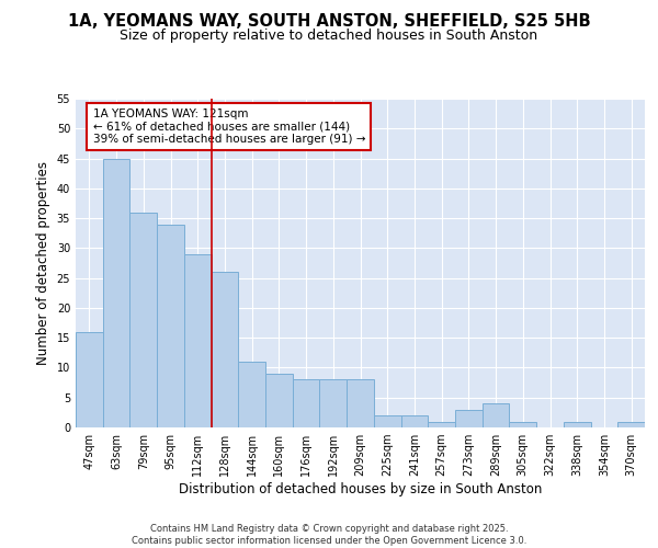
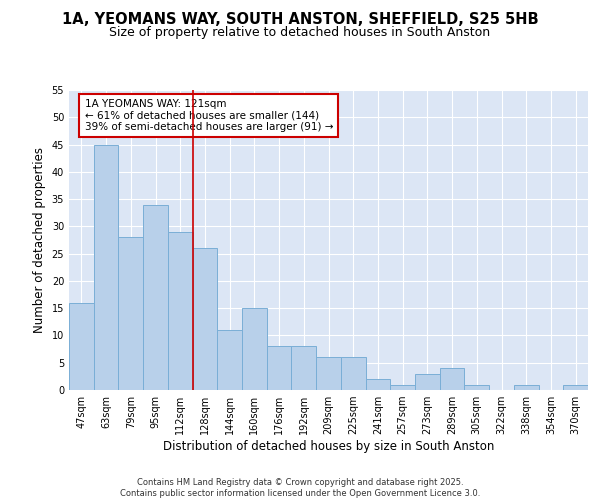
79sqm: 36 -> 28
160sqm: 9 -> 15
209sqm: 8 -> 6
225sqm: 2 -> 6
